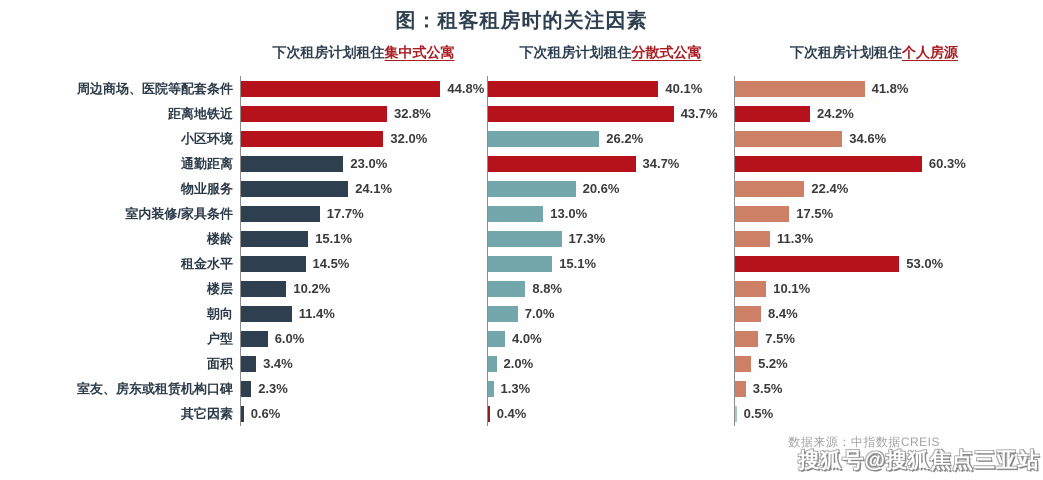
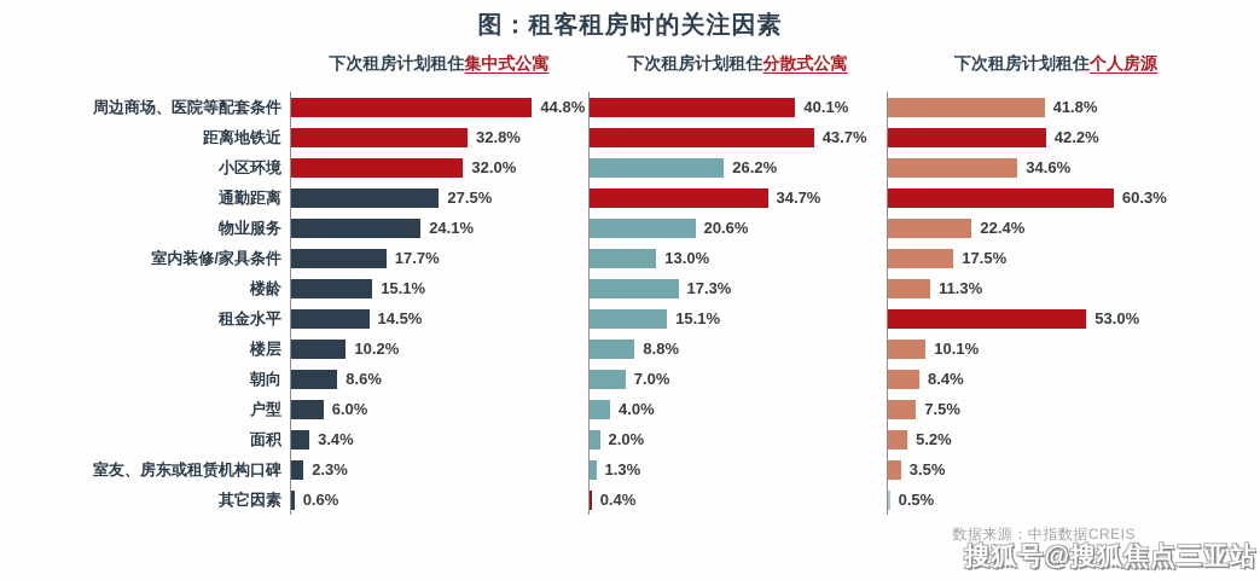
个人房源/距离地铁近: 24.2% -> 42.2%
集中式公寓/通勤距离: 23.0% -> 27.5%
集中式公寓/朝向: 11.4% -> 8.6%
